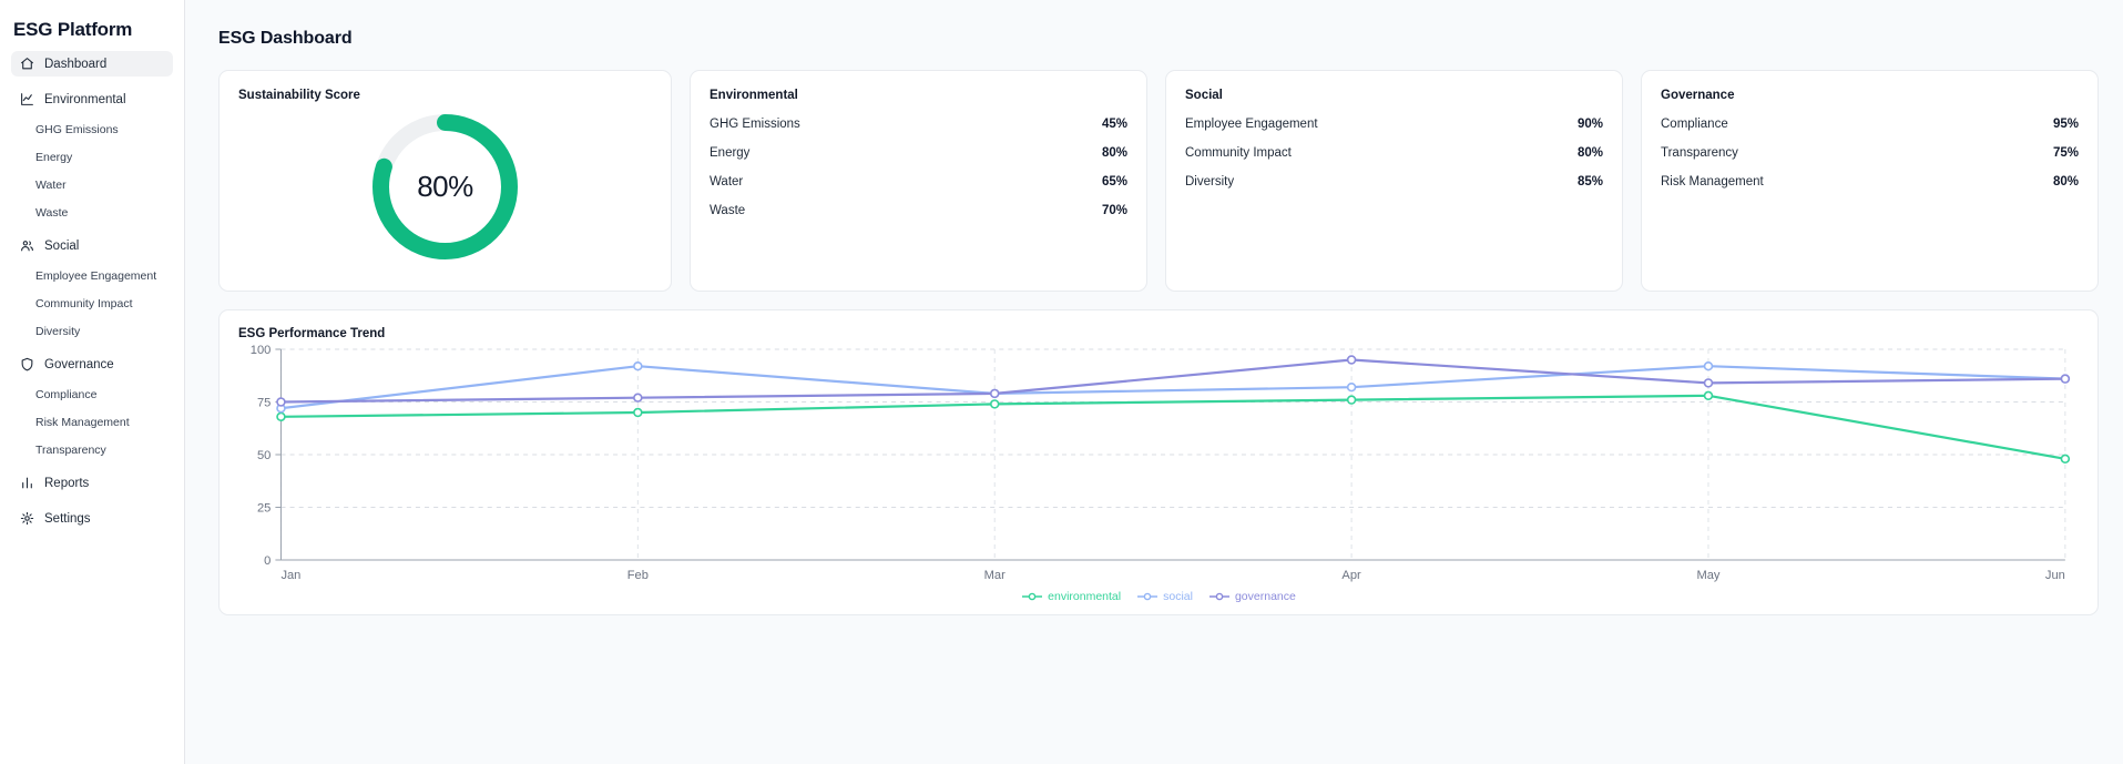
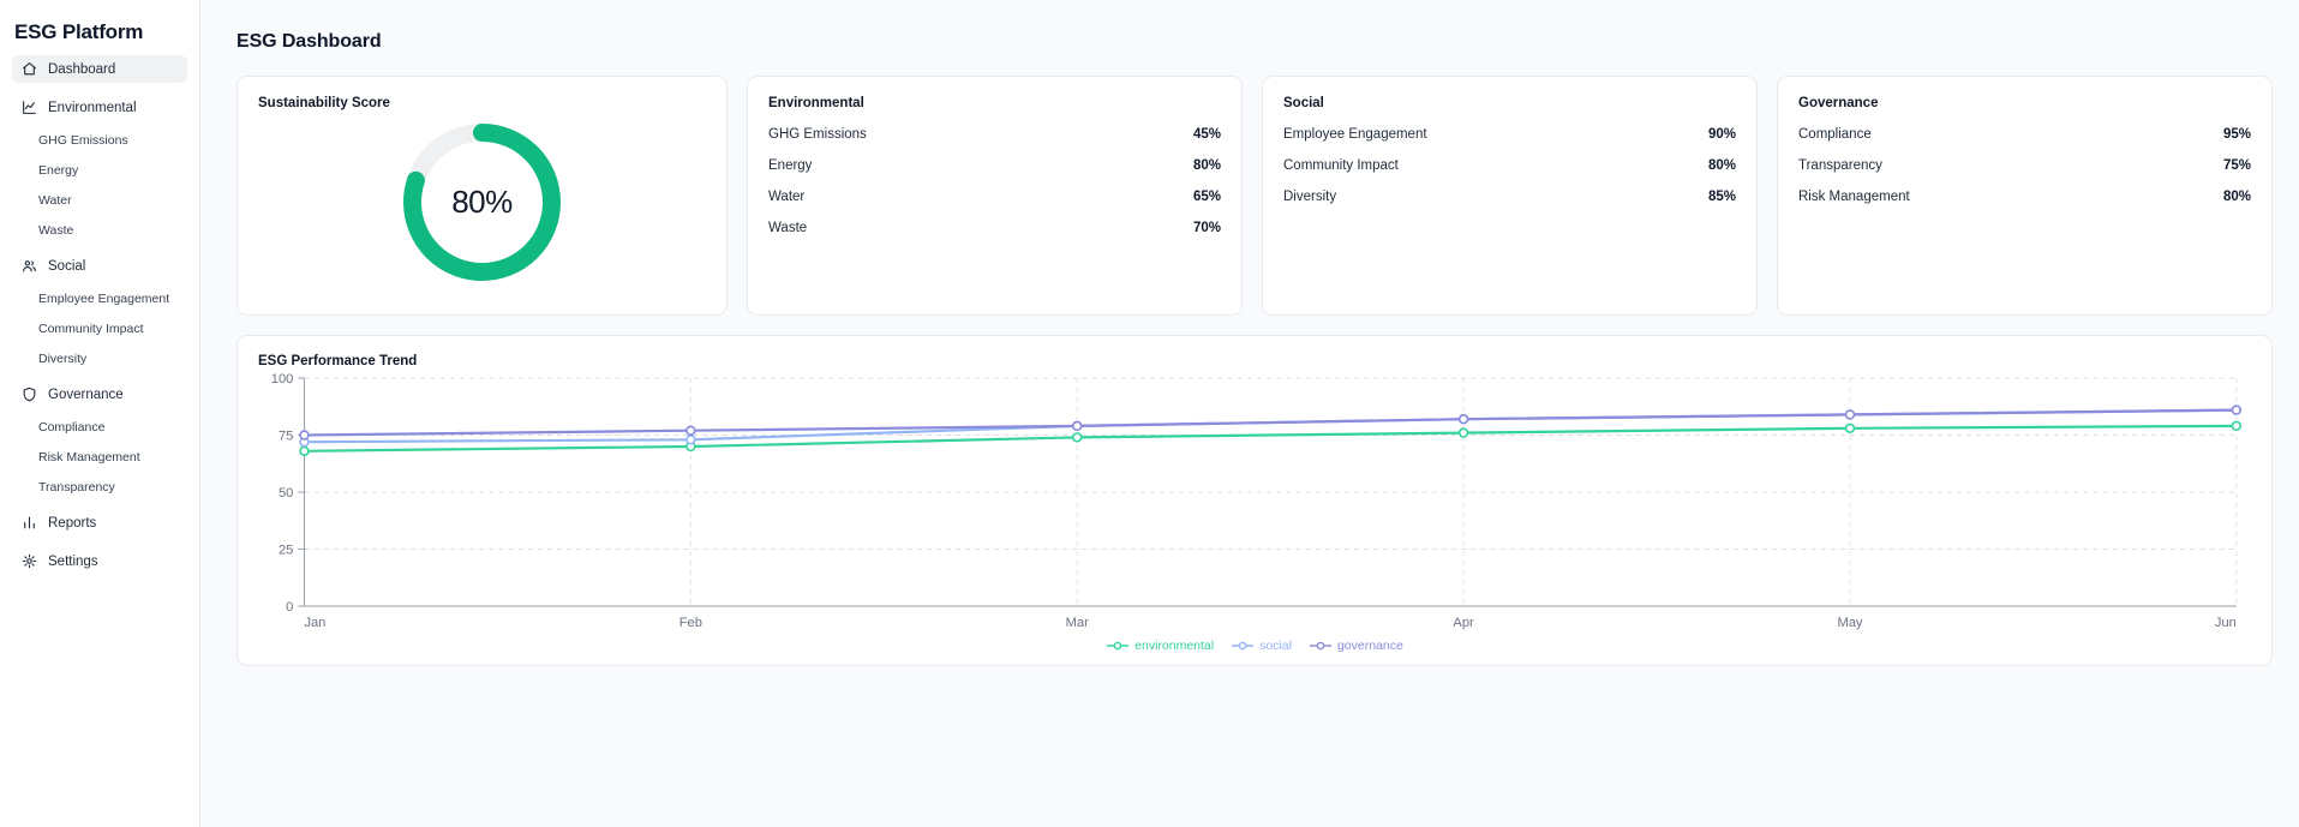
social/Feb: 92 -> 73
governance/Apr: 95 -> 82
social/May: 92 -> 84
environmental/Jun: 48 -> 79
